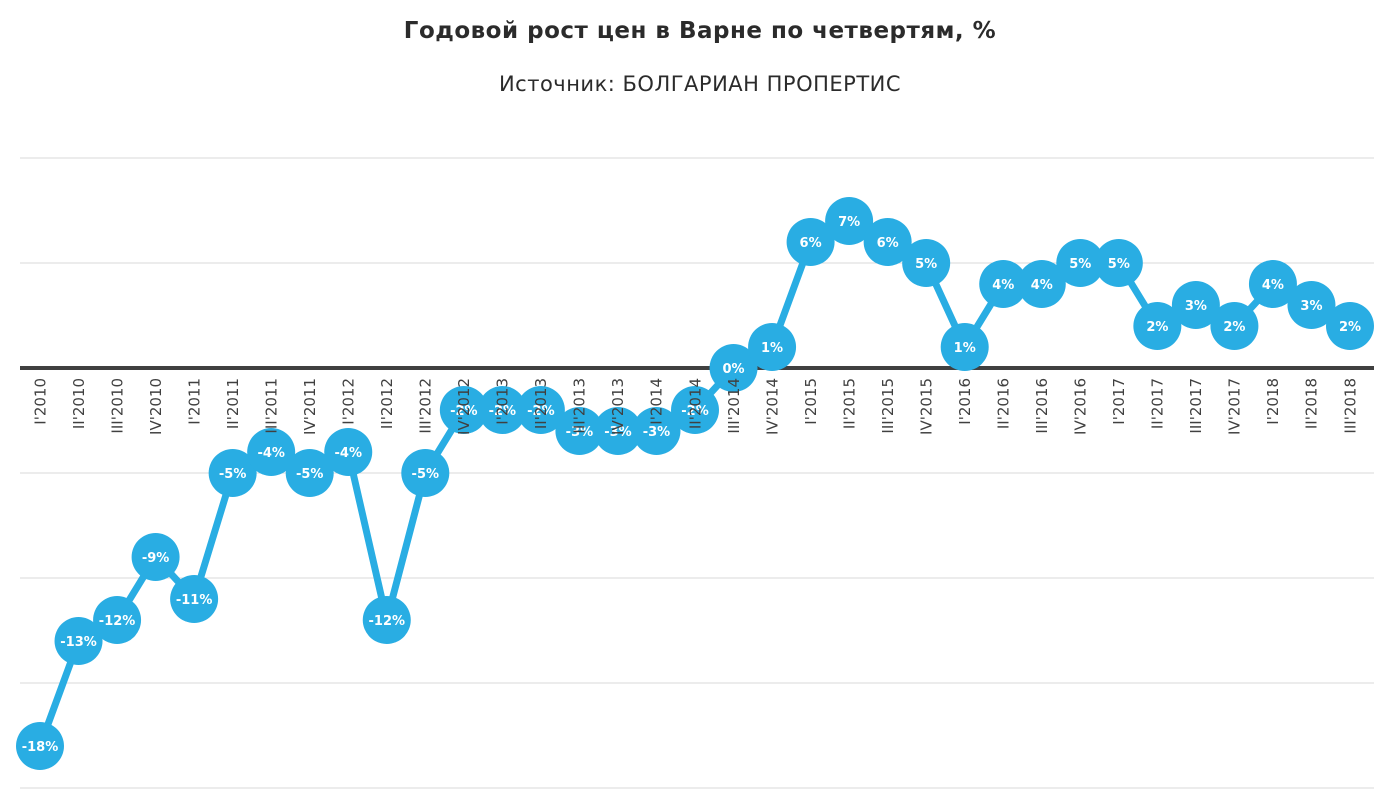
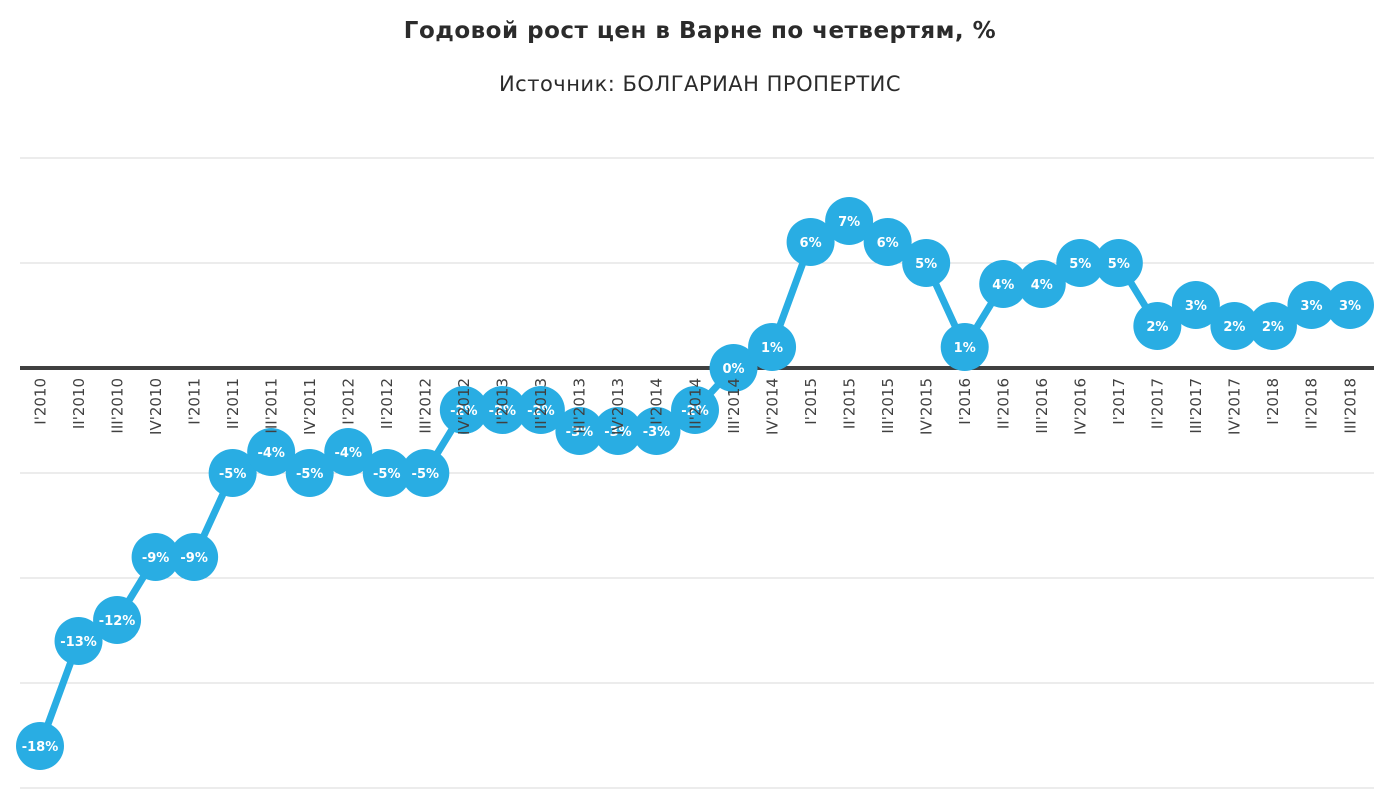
I'2011: -11% -> -9%
II'2012: -12% -> -5%
I'2018: 4% -> 2%
III'2018: 2% -> 3%
